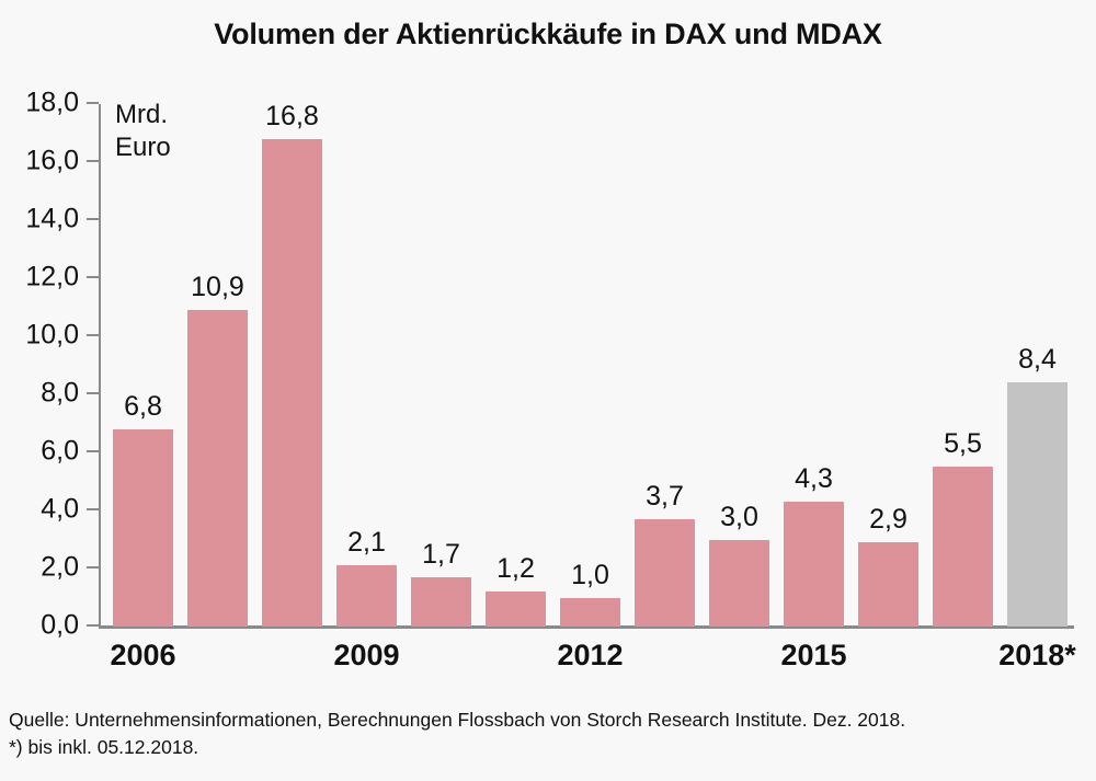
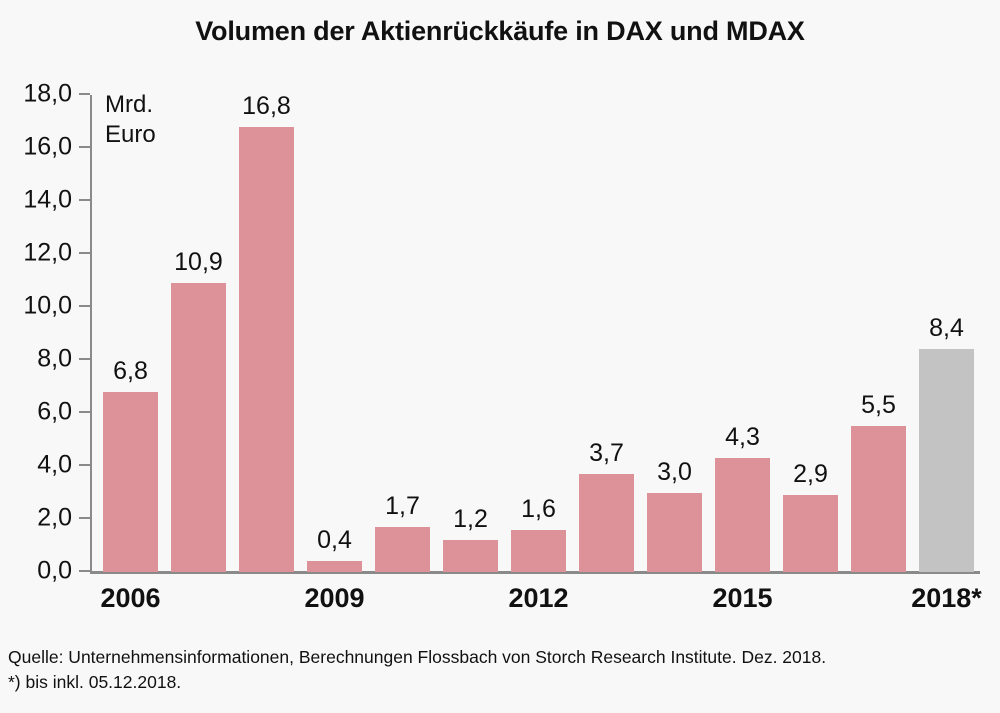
2009: 2,1 -> 0,4
2012: 1,0 -> 1,6
